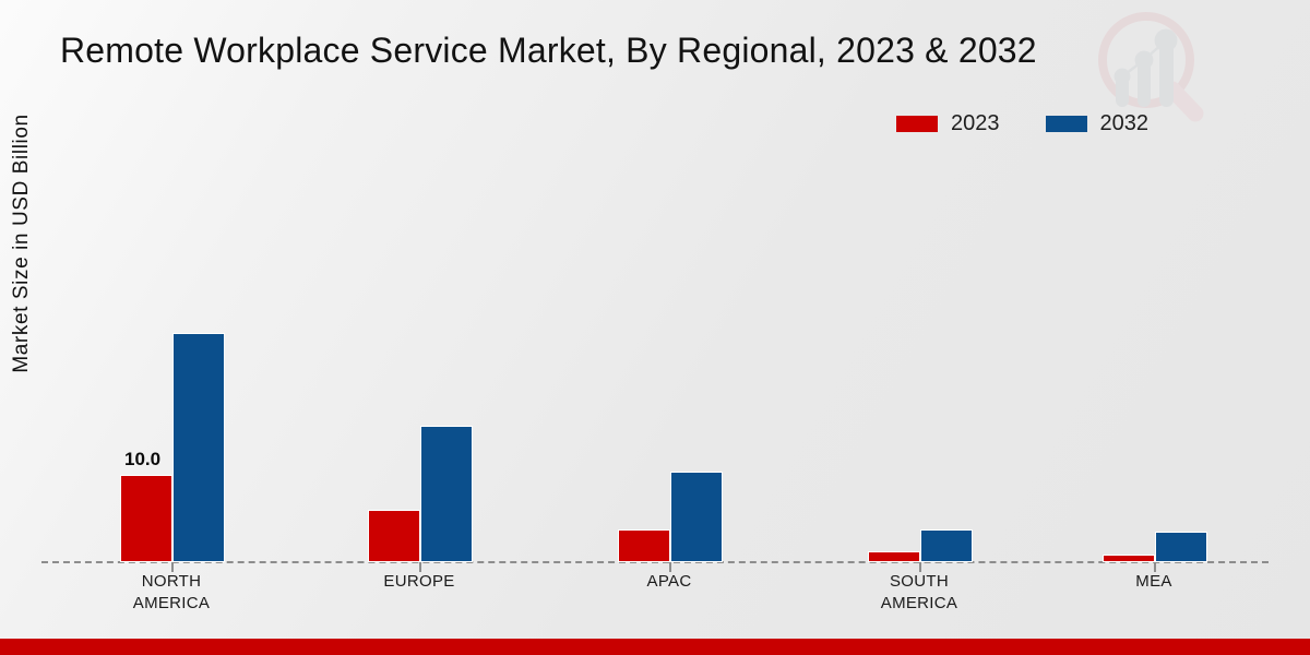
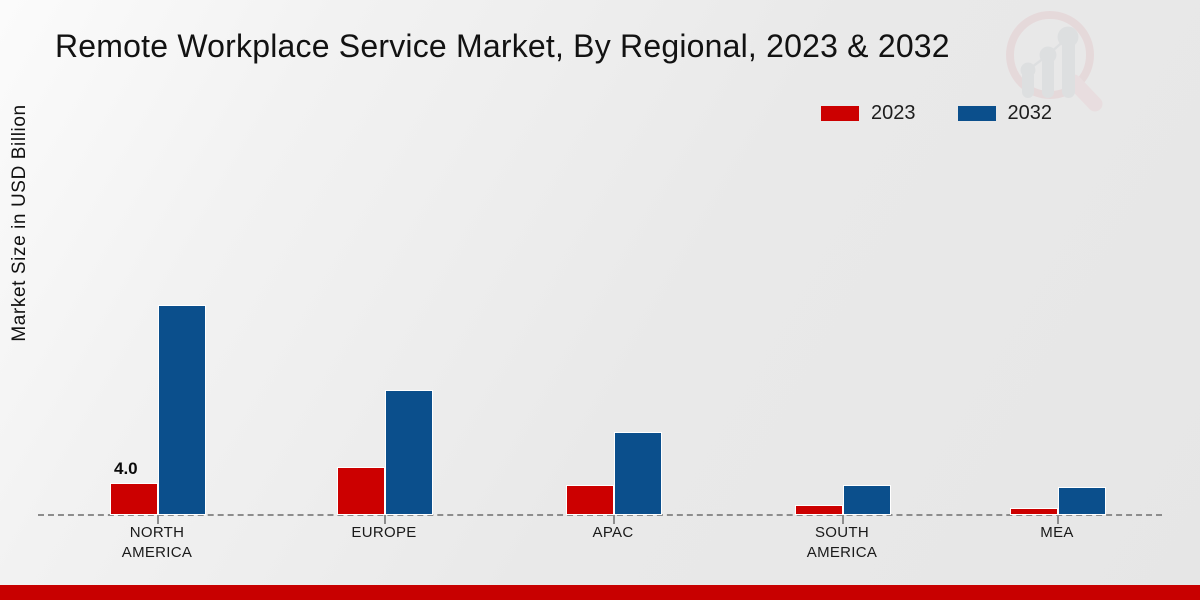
2023/NORTH AMERICA: 10.0 -> 4.0
